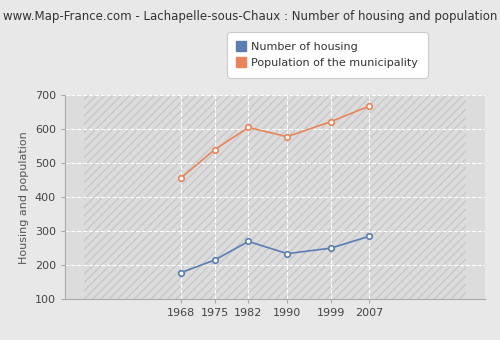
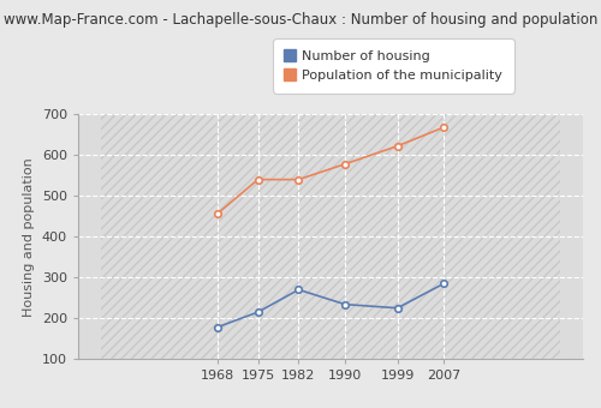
Population of the municipality/1982: 605 -> 540
Number of housing/1999: 250 -> 225
